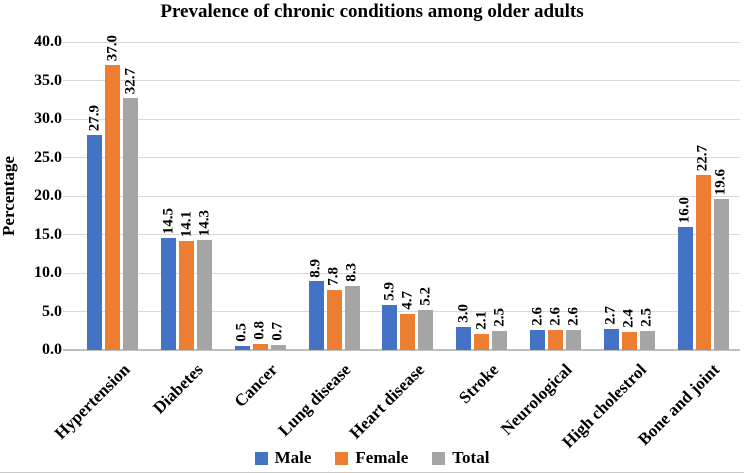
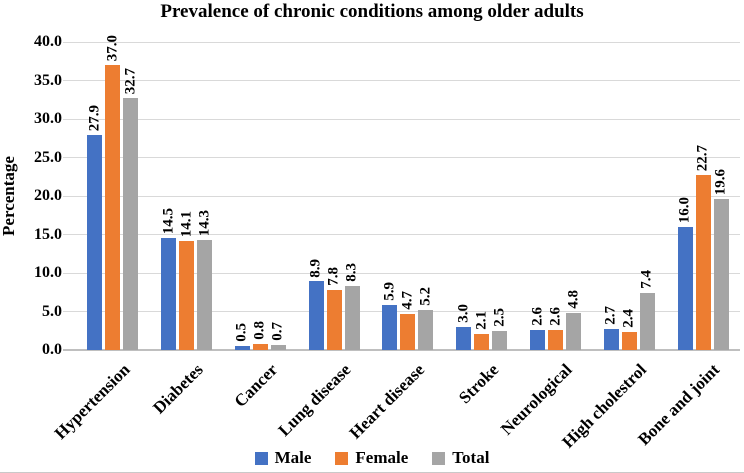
Total/Neurological: 2.6 -> 4.8
Total/High cholestrol: 2.5 -> 7.4
